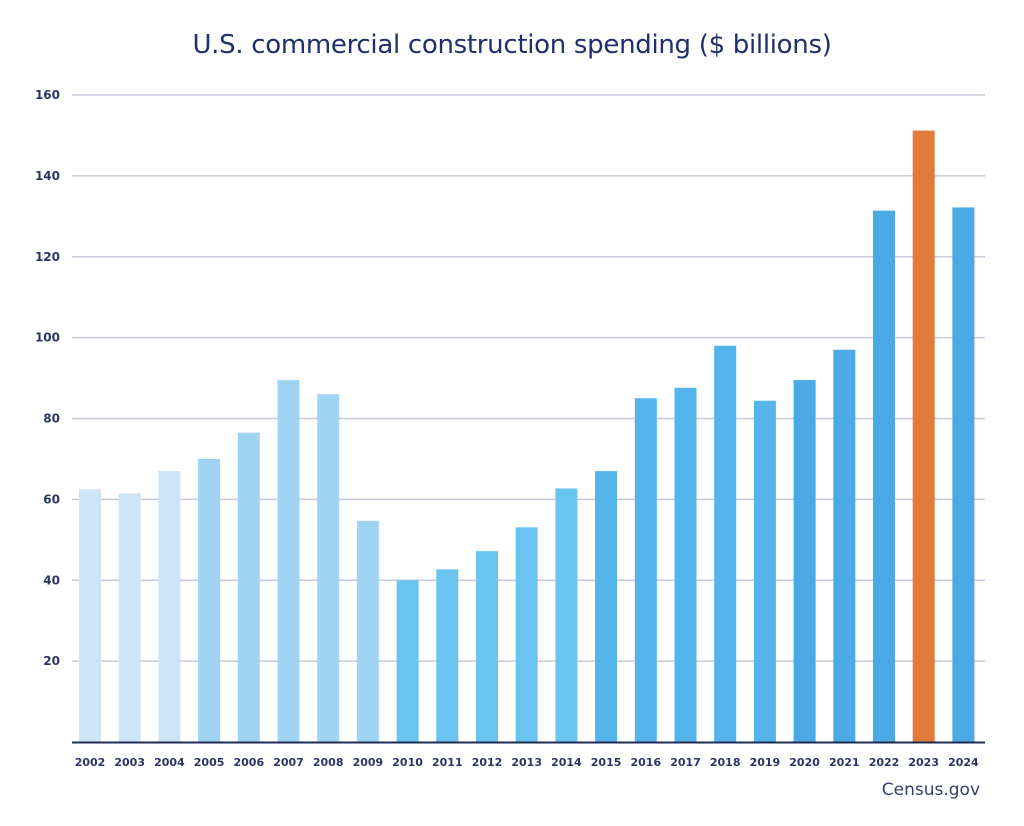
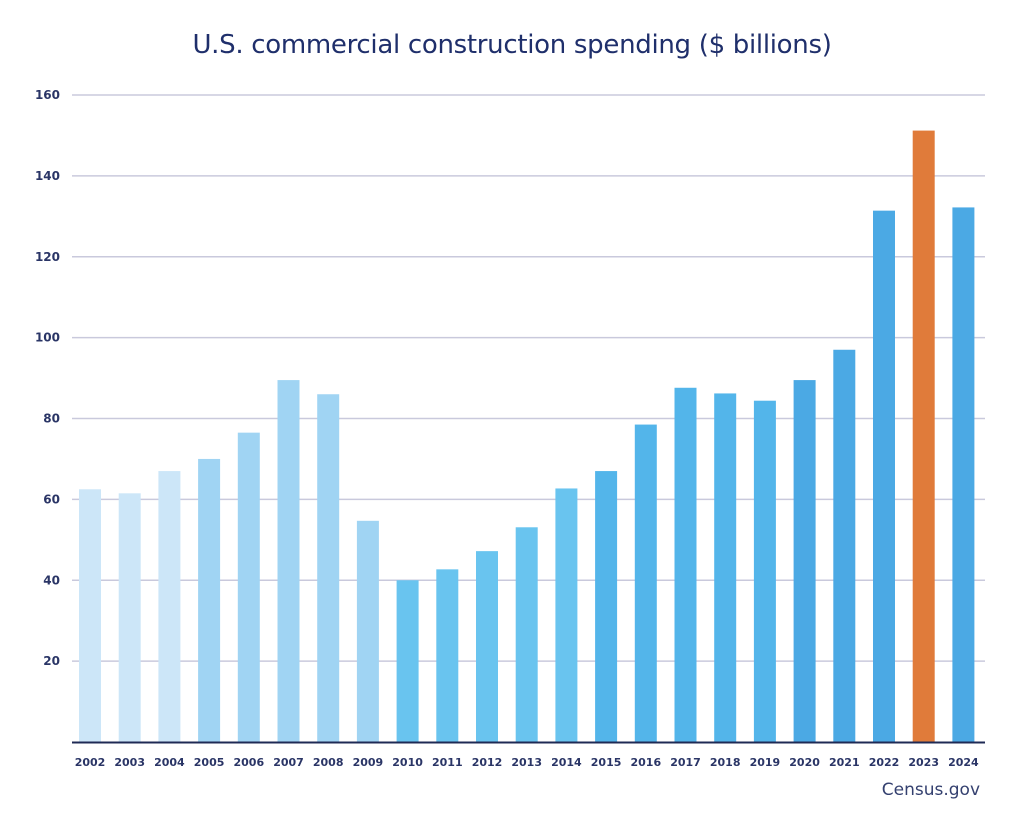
2016: 85 -> 78
2018: 98 -> 86
